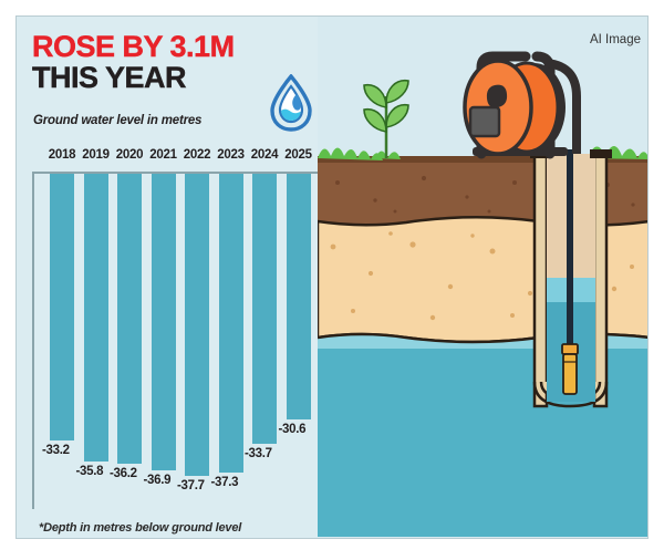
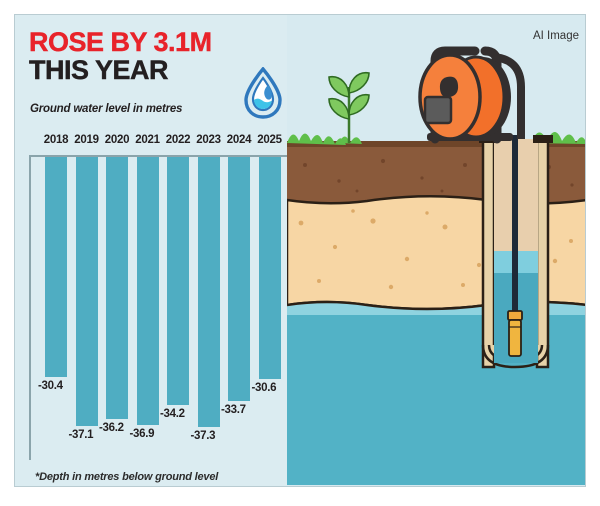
2018: -33.2 -> -30.4
2019: -35.8 -> -37.1
2022: -37.7 -> -34.2
